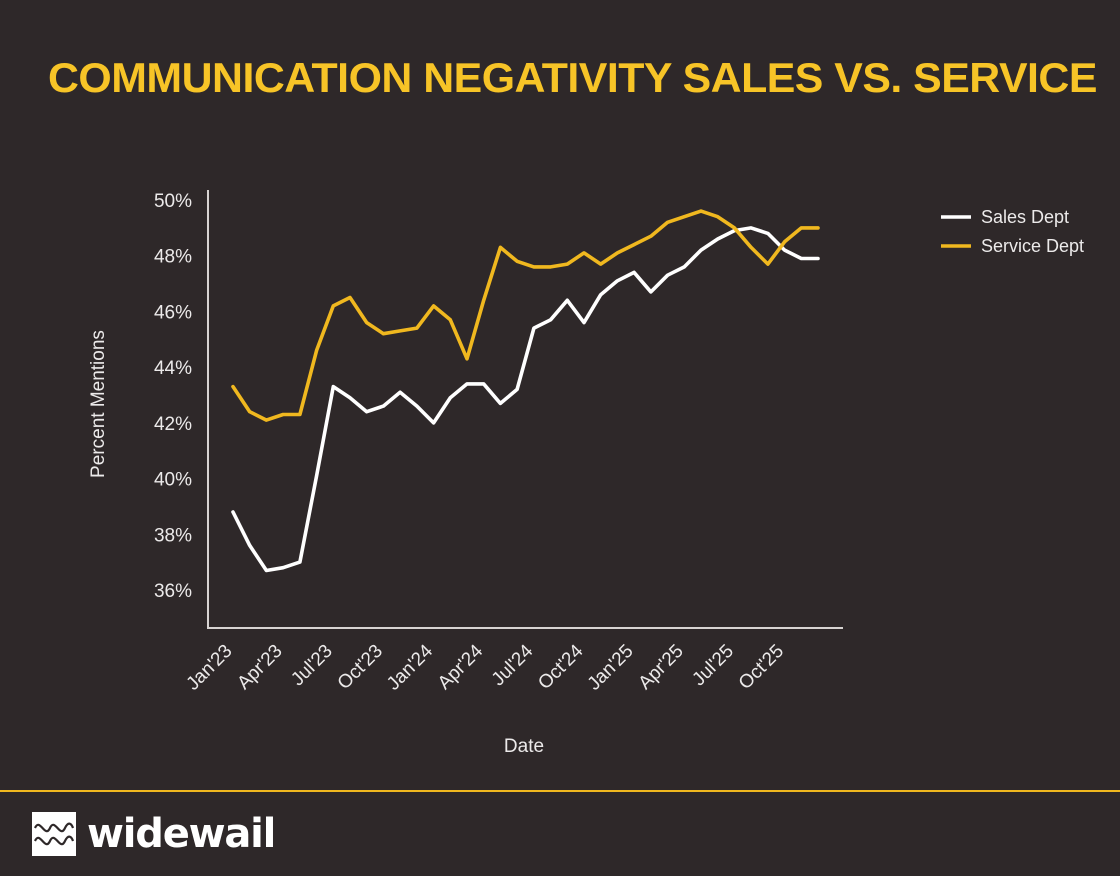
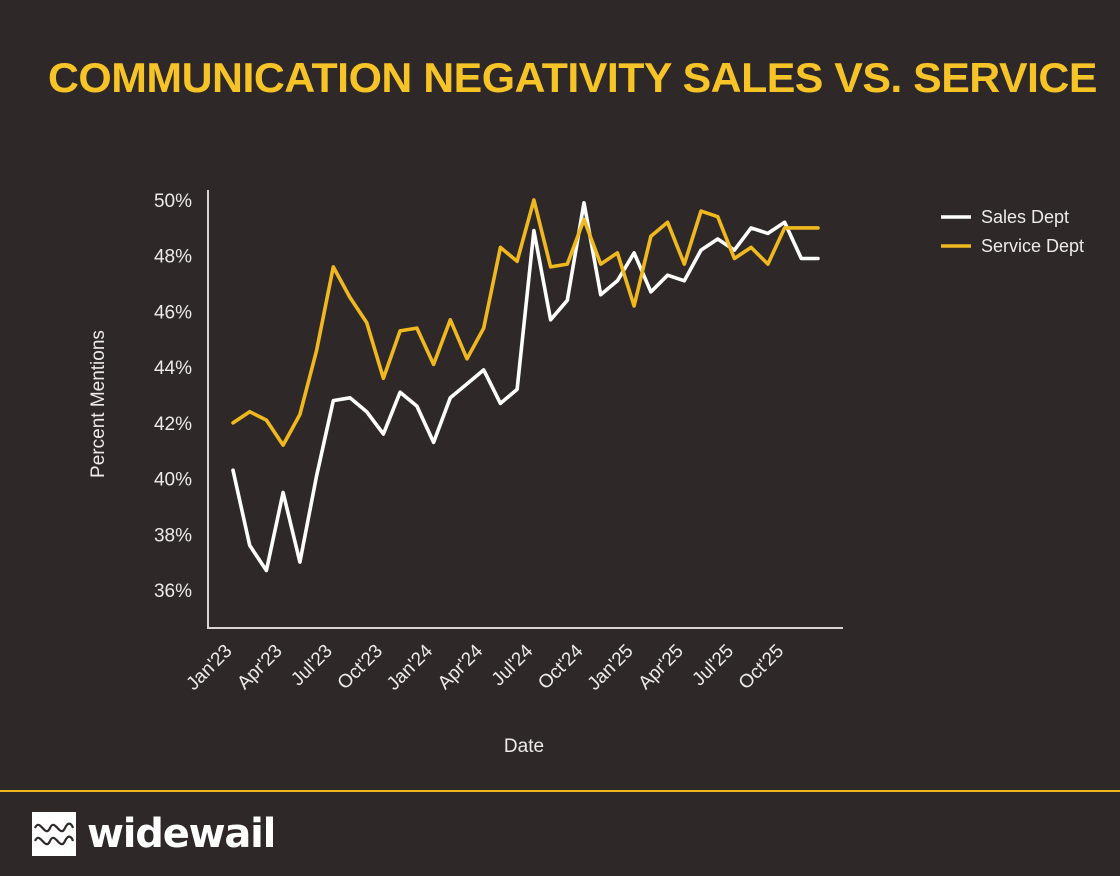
Sales Dept/Jan'23: 38.8% -> 40.3%
Service Dept/Jan'23: 43.3% -> 42.0%
Sales Dept/Apr'23: 36.8% -> 39.5%
Service Dept/Apr'23: 42.3% -> 41.2%
Sales Dept/Jul'23: 43.3% -> 42.8%
Service Dept/Jul'23: 46.2% -> 47.6%
Sales Dept/Oct'23: 42.6% -> 41.6%
Service Dept/Oct'23: 45.2% -> 43.6%
Sales Dept/Jan'24: 42.0% -> 41.3%
Service Dept/Jan'24: 46.2% -> 44.1%
Sales Dept/Apr'24: 43.4% -> 43.9%
Service Dept/Apr'24: 46.4% -> 45.4%
Sales Dept/Jul'24: 45.4% -> 48.9%
Service Dept/Jul'24: 47.6% -> 50.0%
Sales Dept/Oct'24: 45.6% -> 49.9%
Service Dept/Oct'24: 48.1% -> 49.3%
Sales Dept/Jan'25: 47.4% -> 48.1%
Service Dept/Jan'25: 48.4% -> 46.2%
Sales Dept/Apr'25: 47.6% -> 47.1%
Service Dept/Apr'25: 49.4% -> 47.7%
Sales Dept/Jul'25: 48.9% -> 48.2%
Service Dept/Jul'25: 49.0% -> 47.9%
Sales Dept/Oct'25: 48.2% -> 49.2%
Service Dept/Oct'25: 48.5% -> 49.0%
